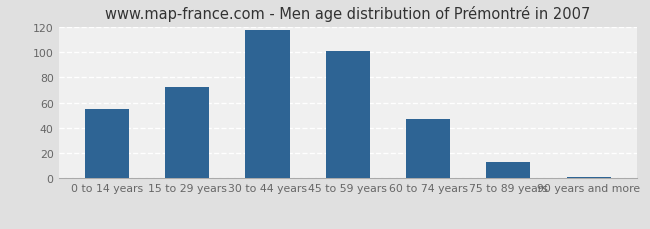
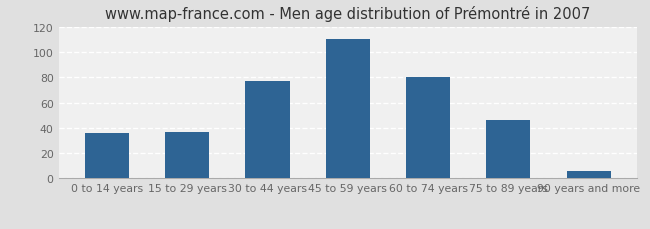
0 to 14 years: 55 -> 36
15 to 29 years: 72 -> 37
30 to 44 years: 117 -> 77
45 to 59 years: 101 -> 110
60 to 74 years: 47 -> 80
75 to 89 years: 13 -> 46
90 years and more: 1 -> 6
